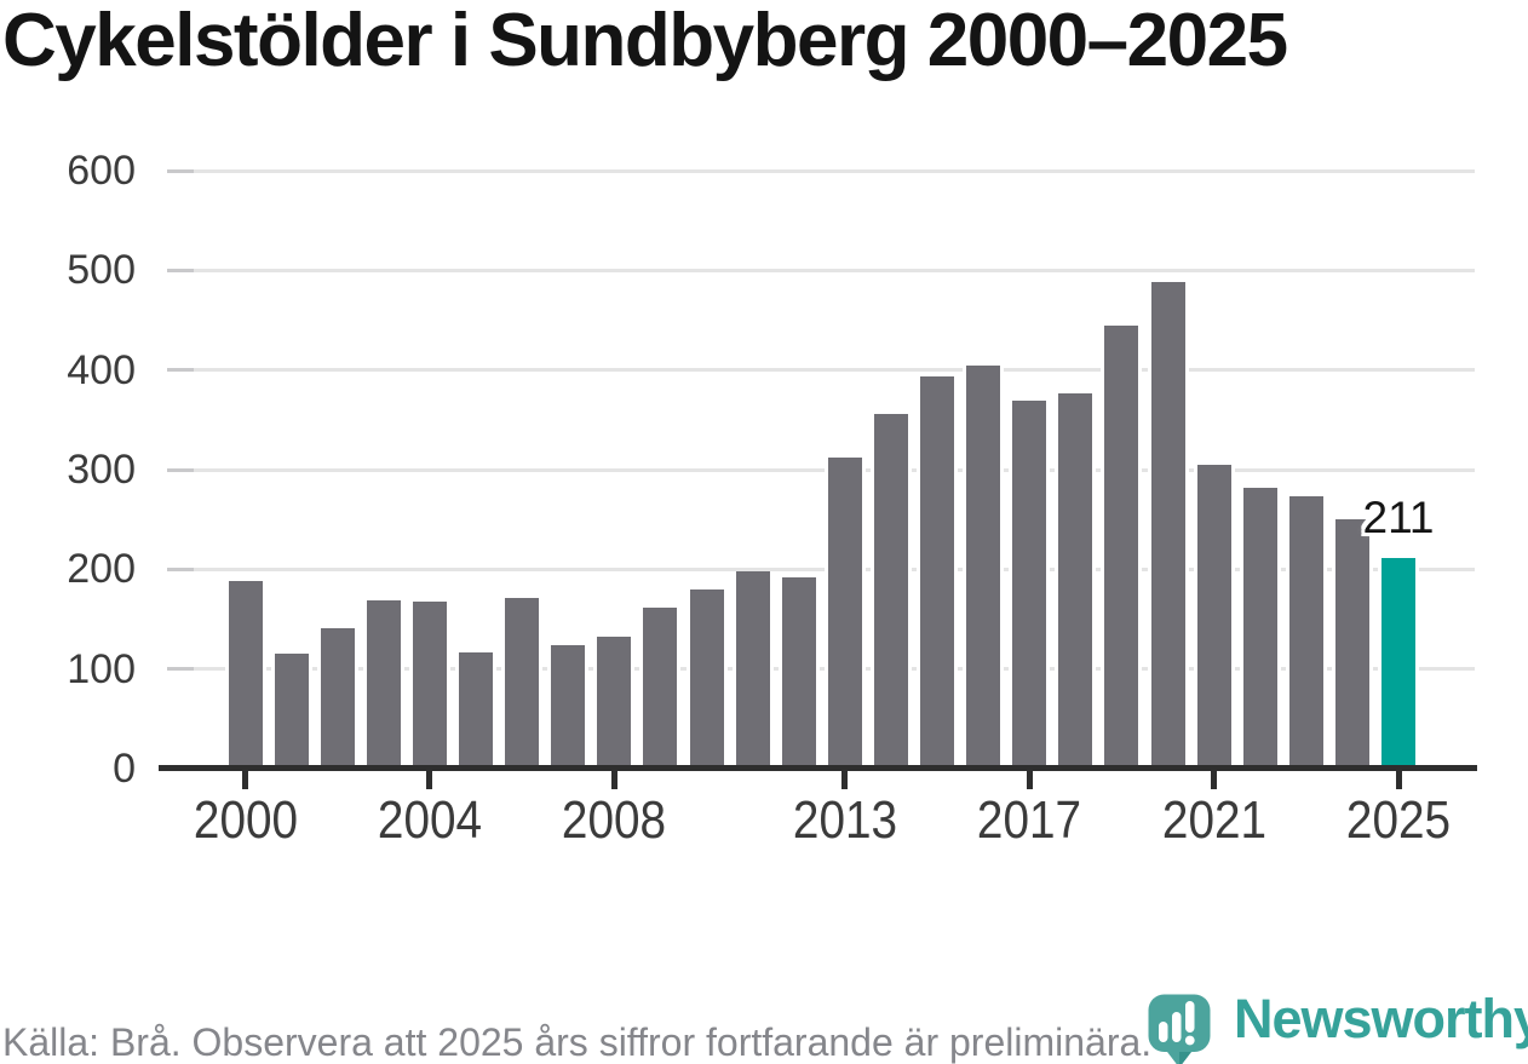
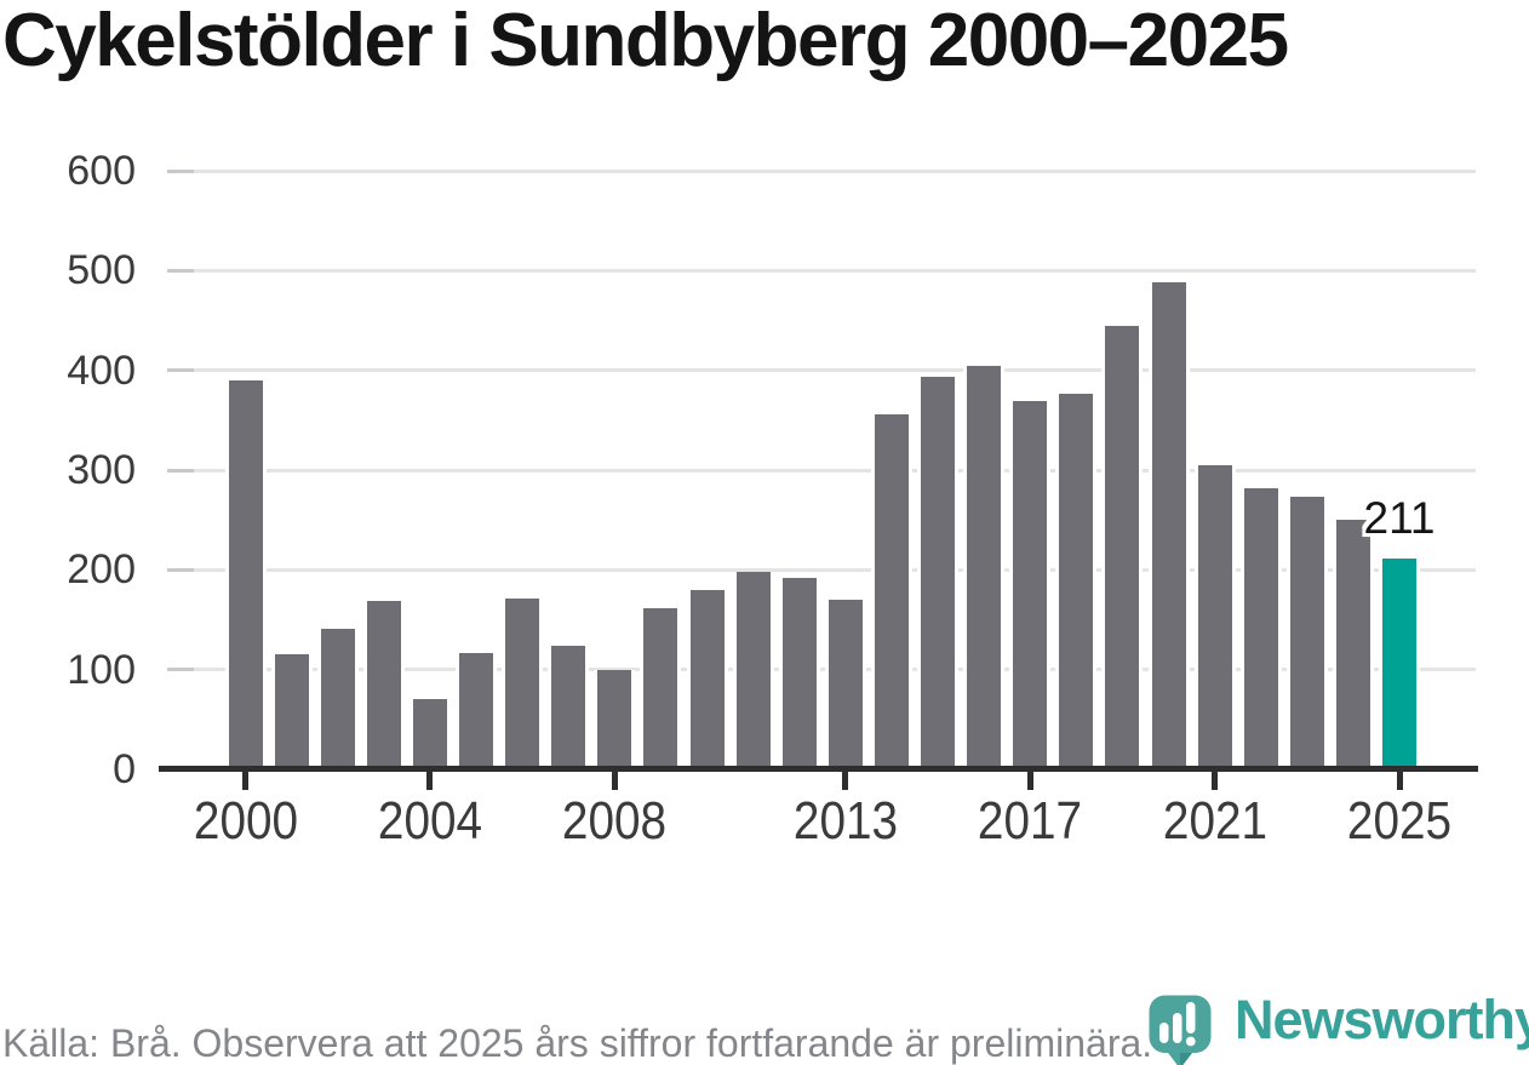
2000: 190 -> 390
2004: 170 -> 70
2008: 130 -> 100
2013: 310 -> 170
